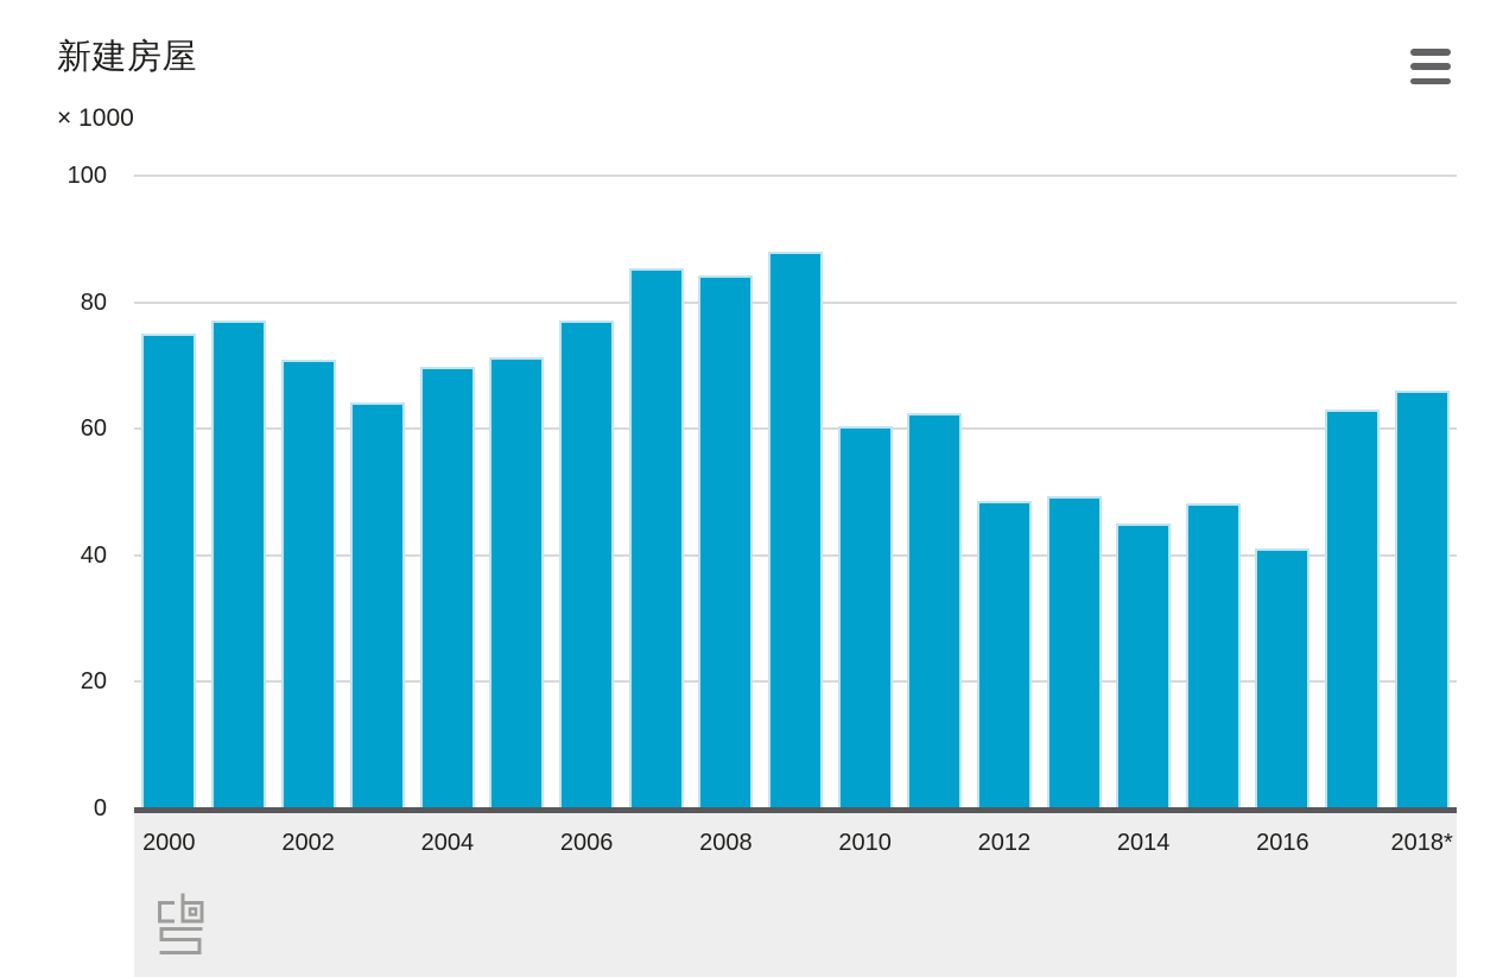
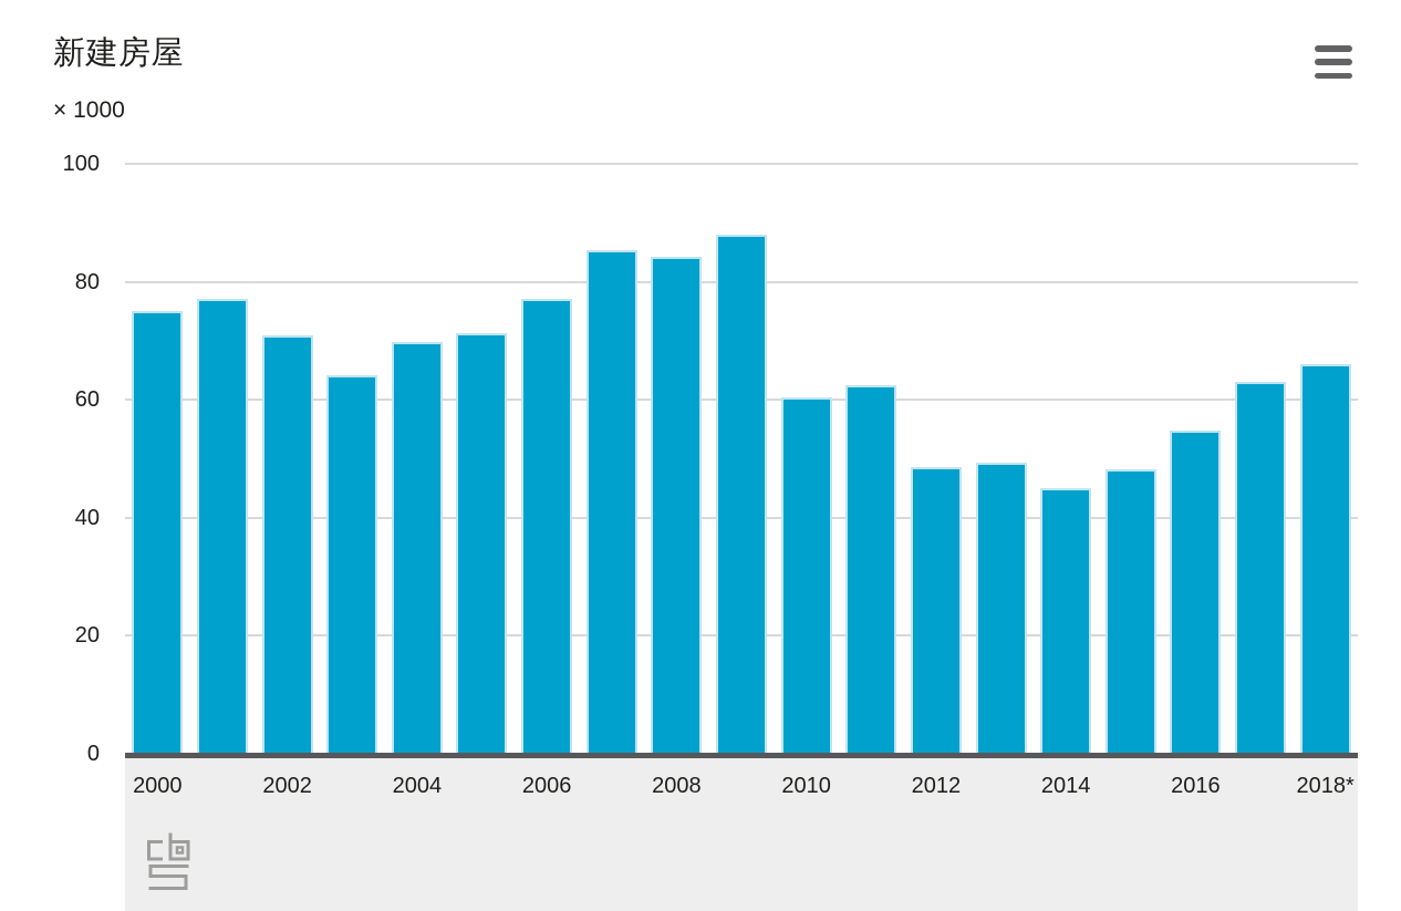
2016: 41 -> 55
